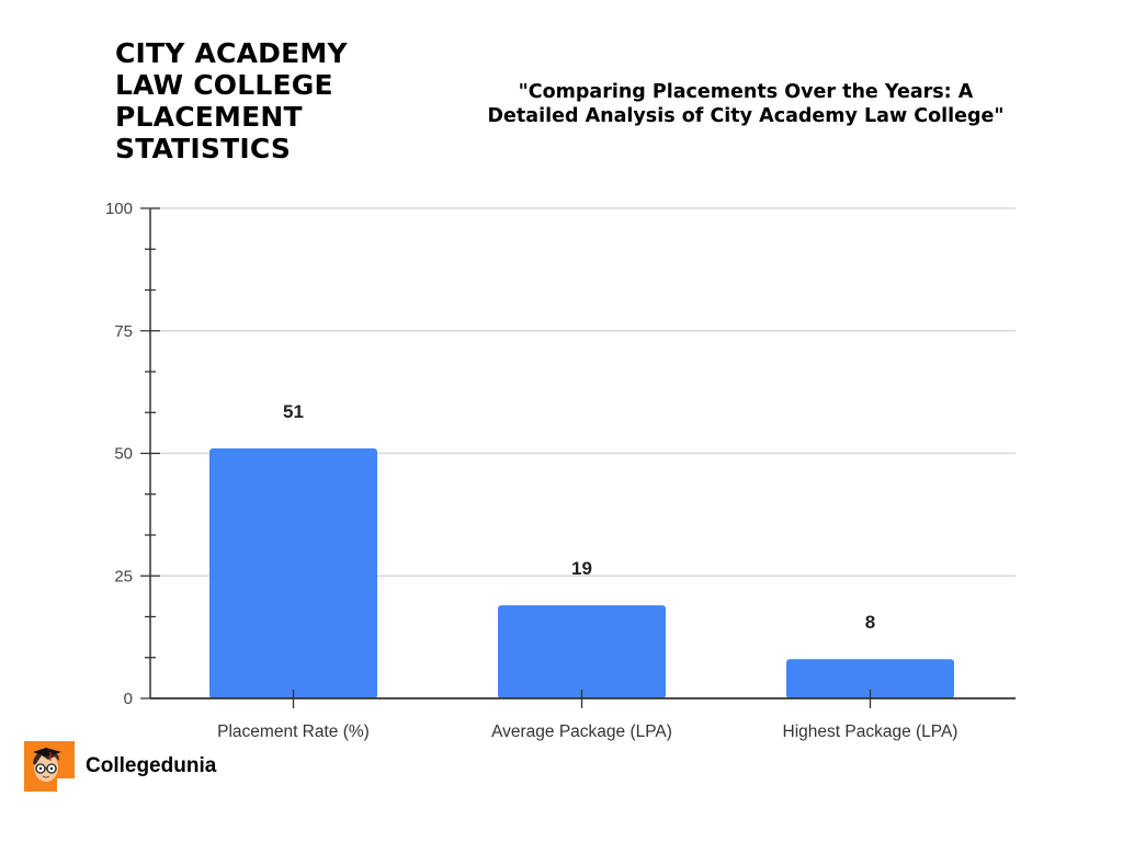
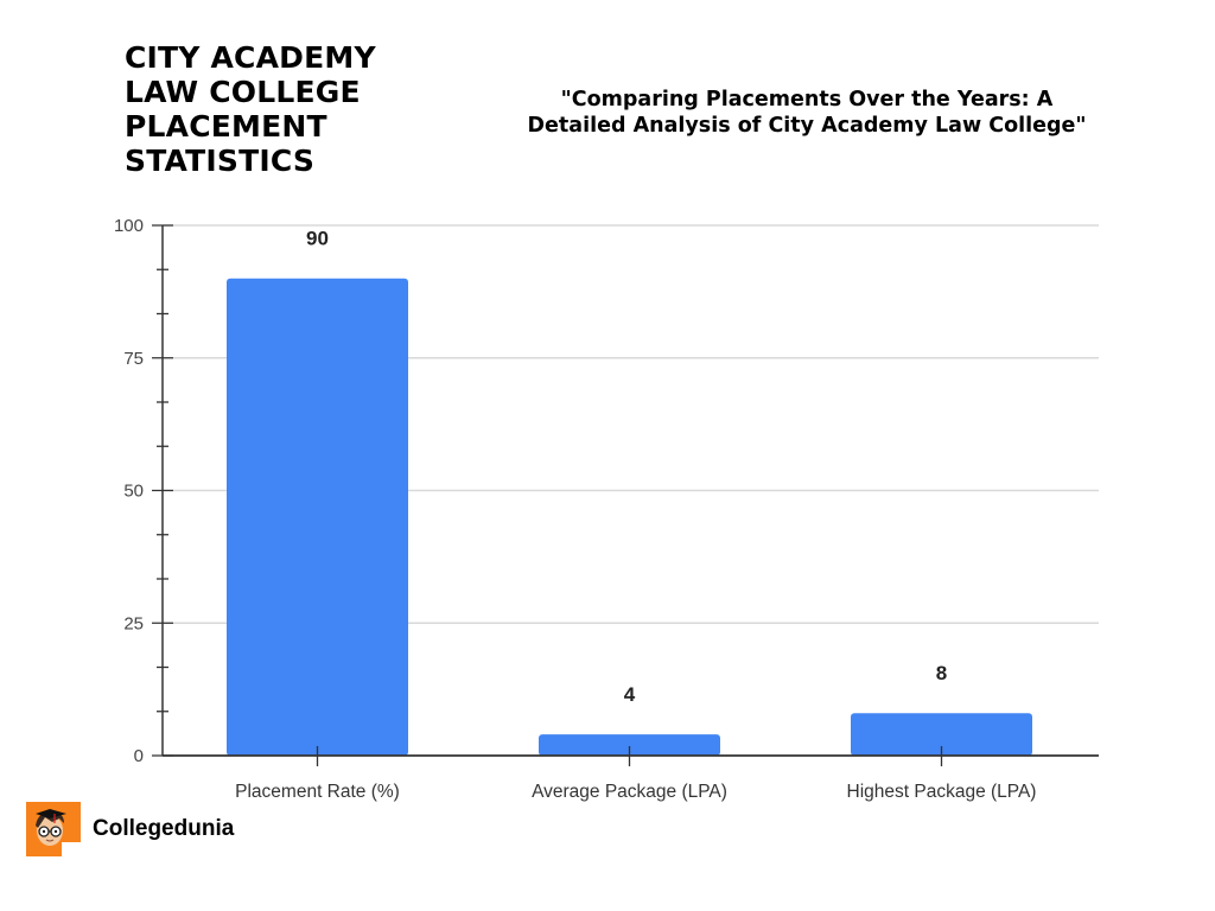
Placement Rate (%): 51 -> 90
Average Package (LPA): 19 -> 4
